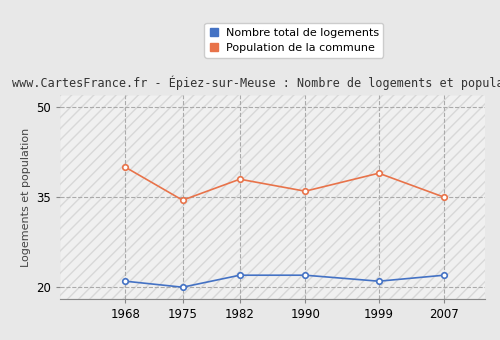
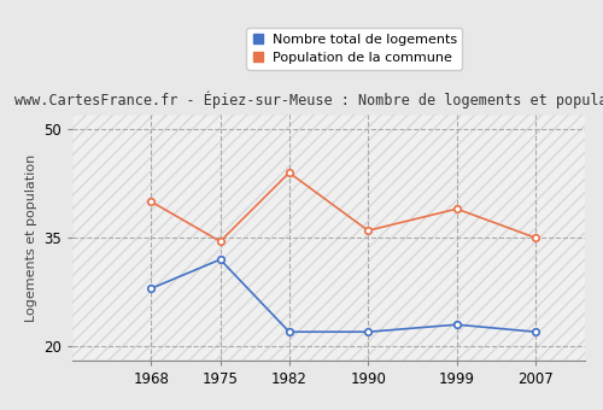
Nombre total de logements/1968: 21 -> 28
Nombre total de logements/1975: 20 -> 32
Population de la commune/1982: 38.0 -> 44.0
Nombre total de logements/1999: 21 -> 23
